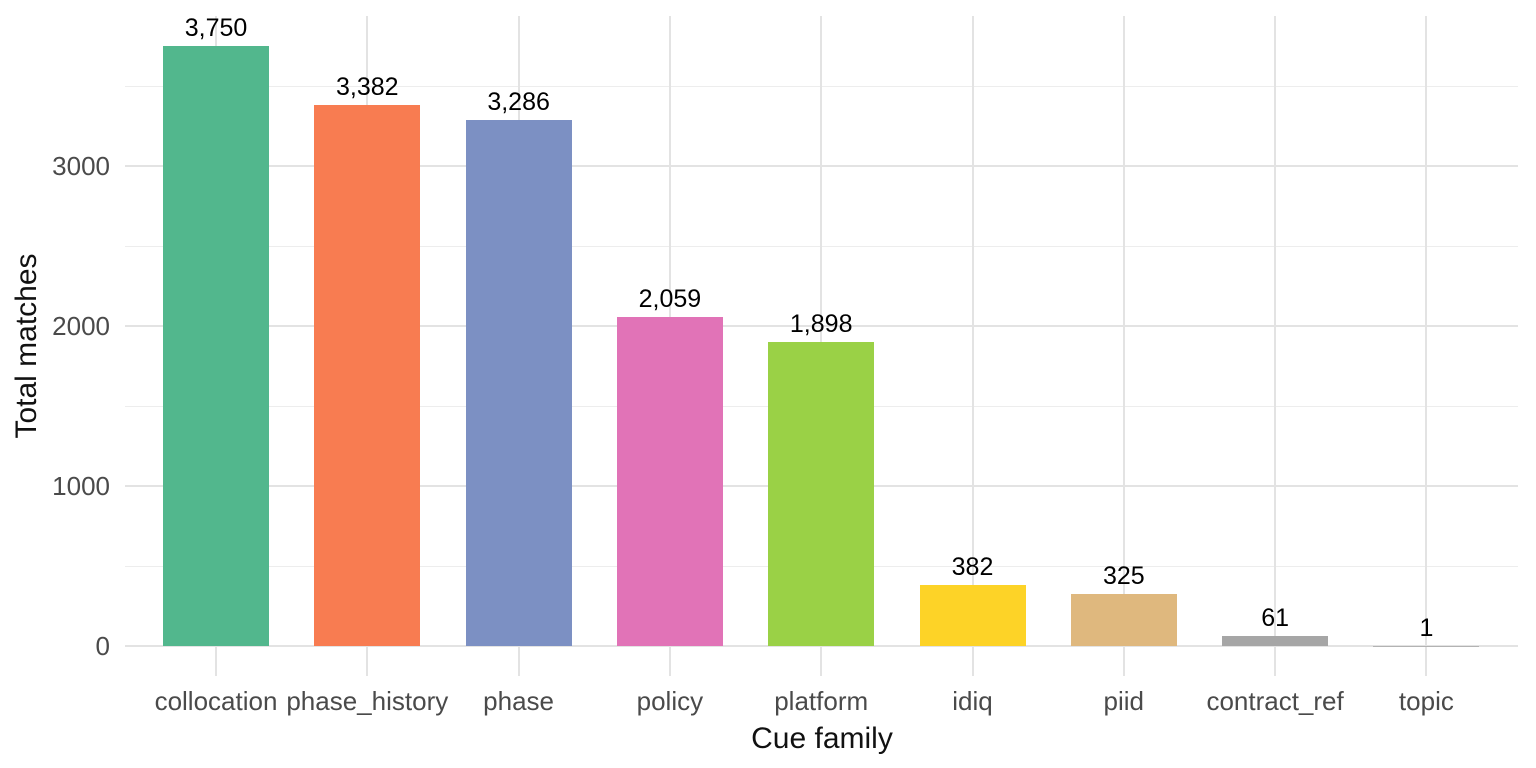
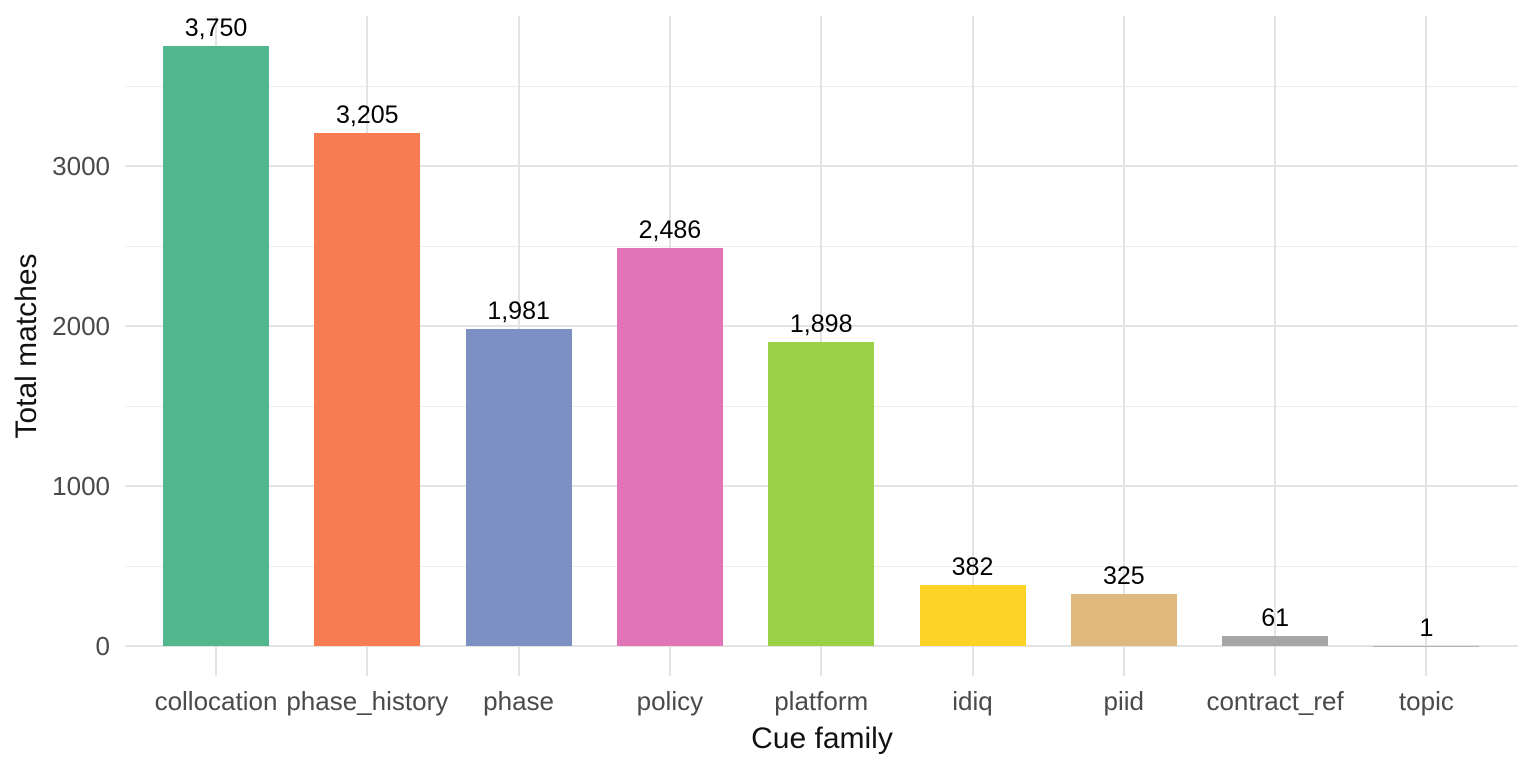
phase_history: 3,382 -> 3,205
phase: 3,286 -> 1,981
policy: 2,059 -> 2,486
